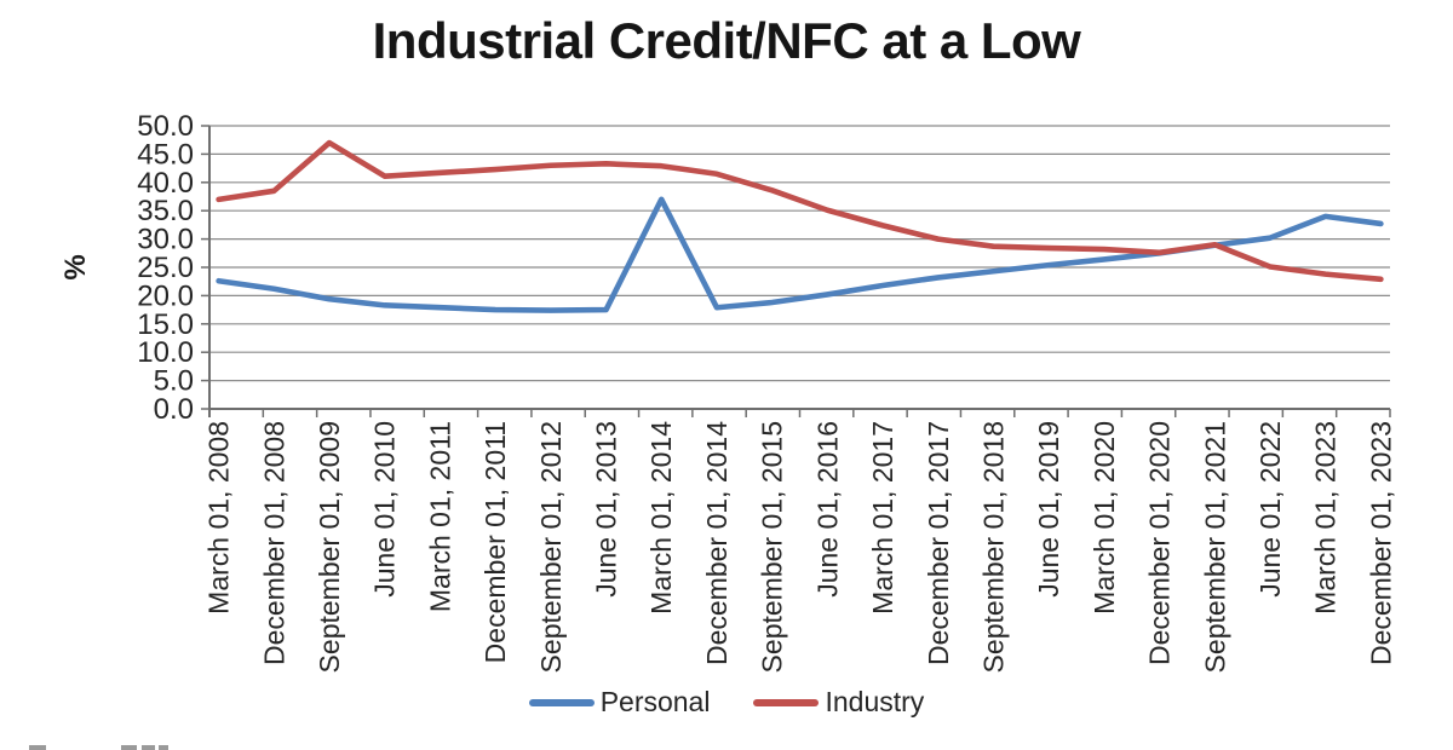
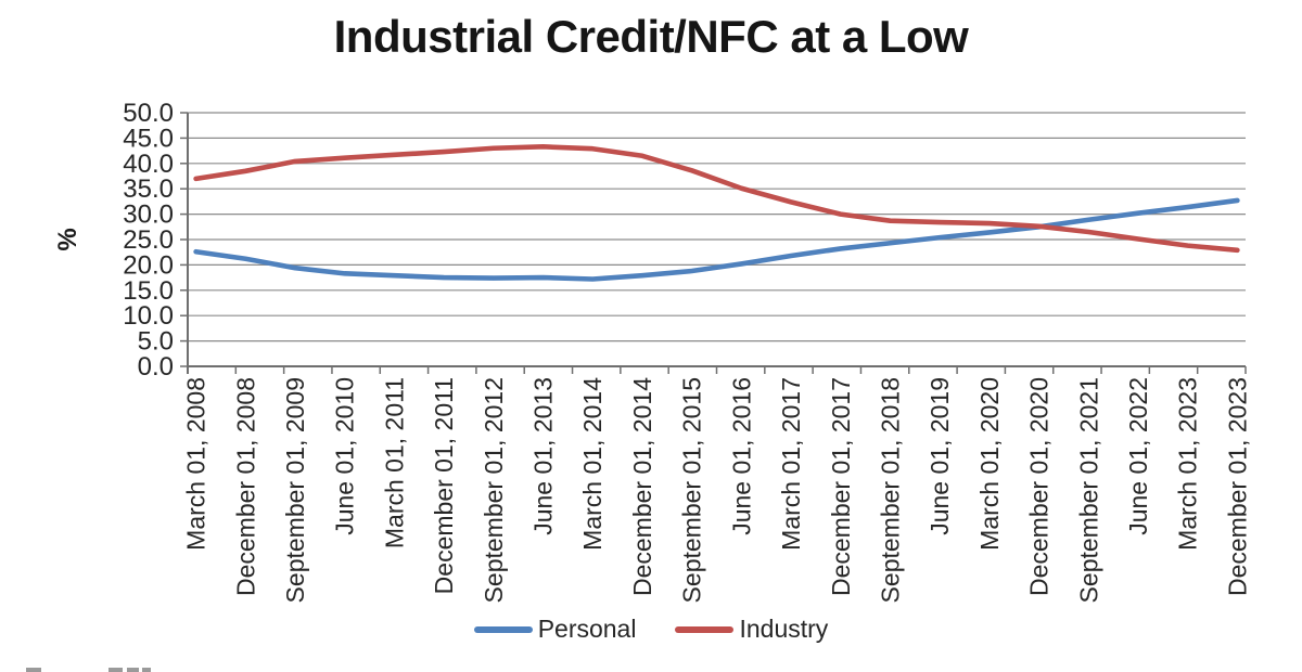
Industry/September 01, 2009: 47 -> 40
Personal/March 01, 2014: 37 -> 17
Industry/September 01, 2021: 29 -> 26
Personal/March 01, 2023: 34 -> 31
